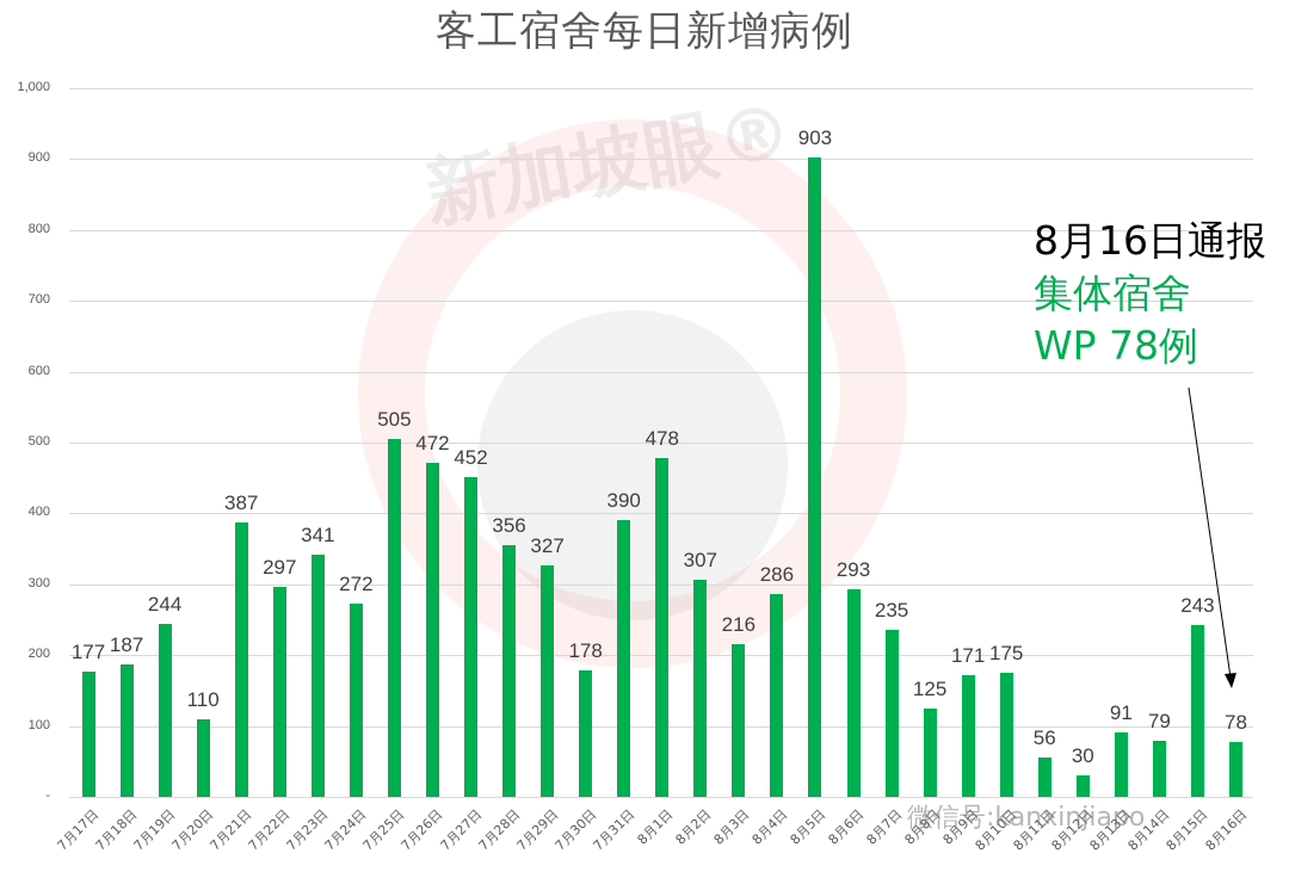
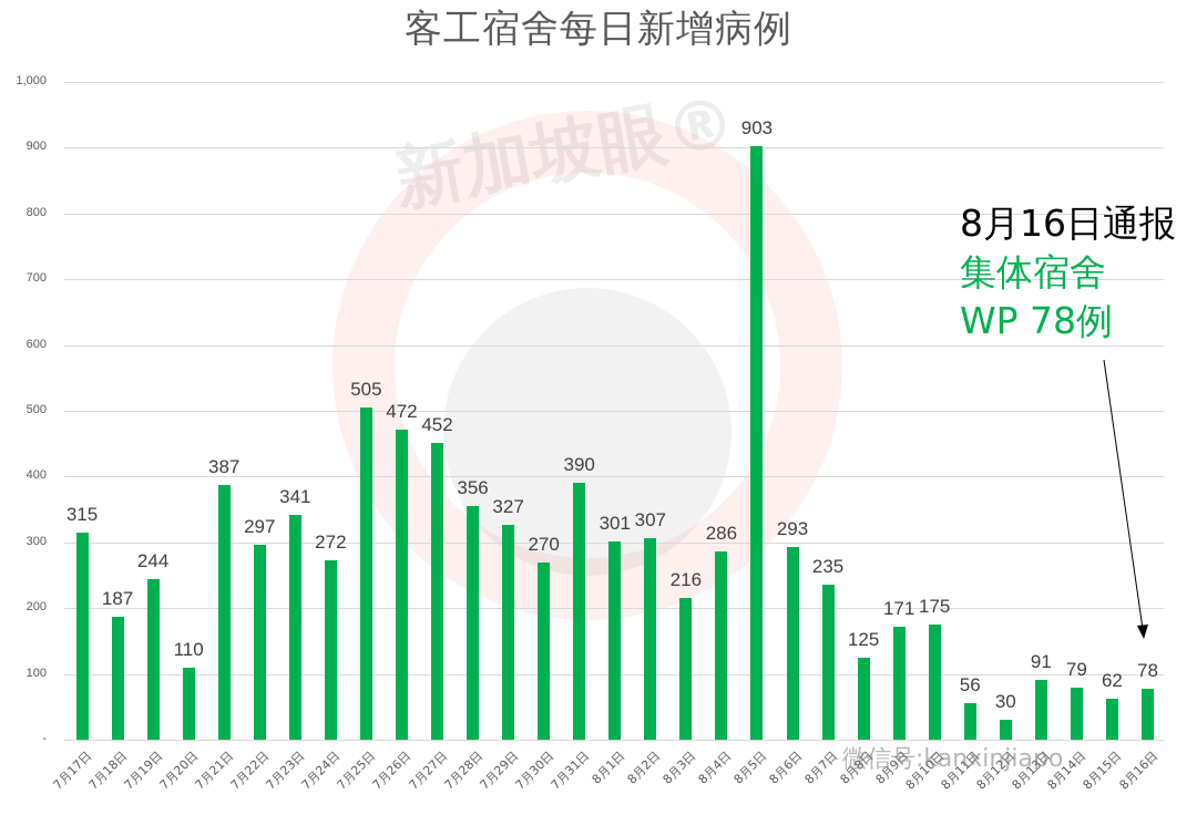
7月17日: 177 -> 315
7月30日: 178 -> 270
8月1日: 478 -> 301
8月15日: 243 -> 62
